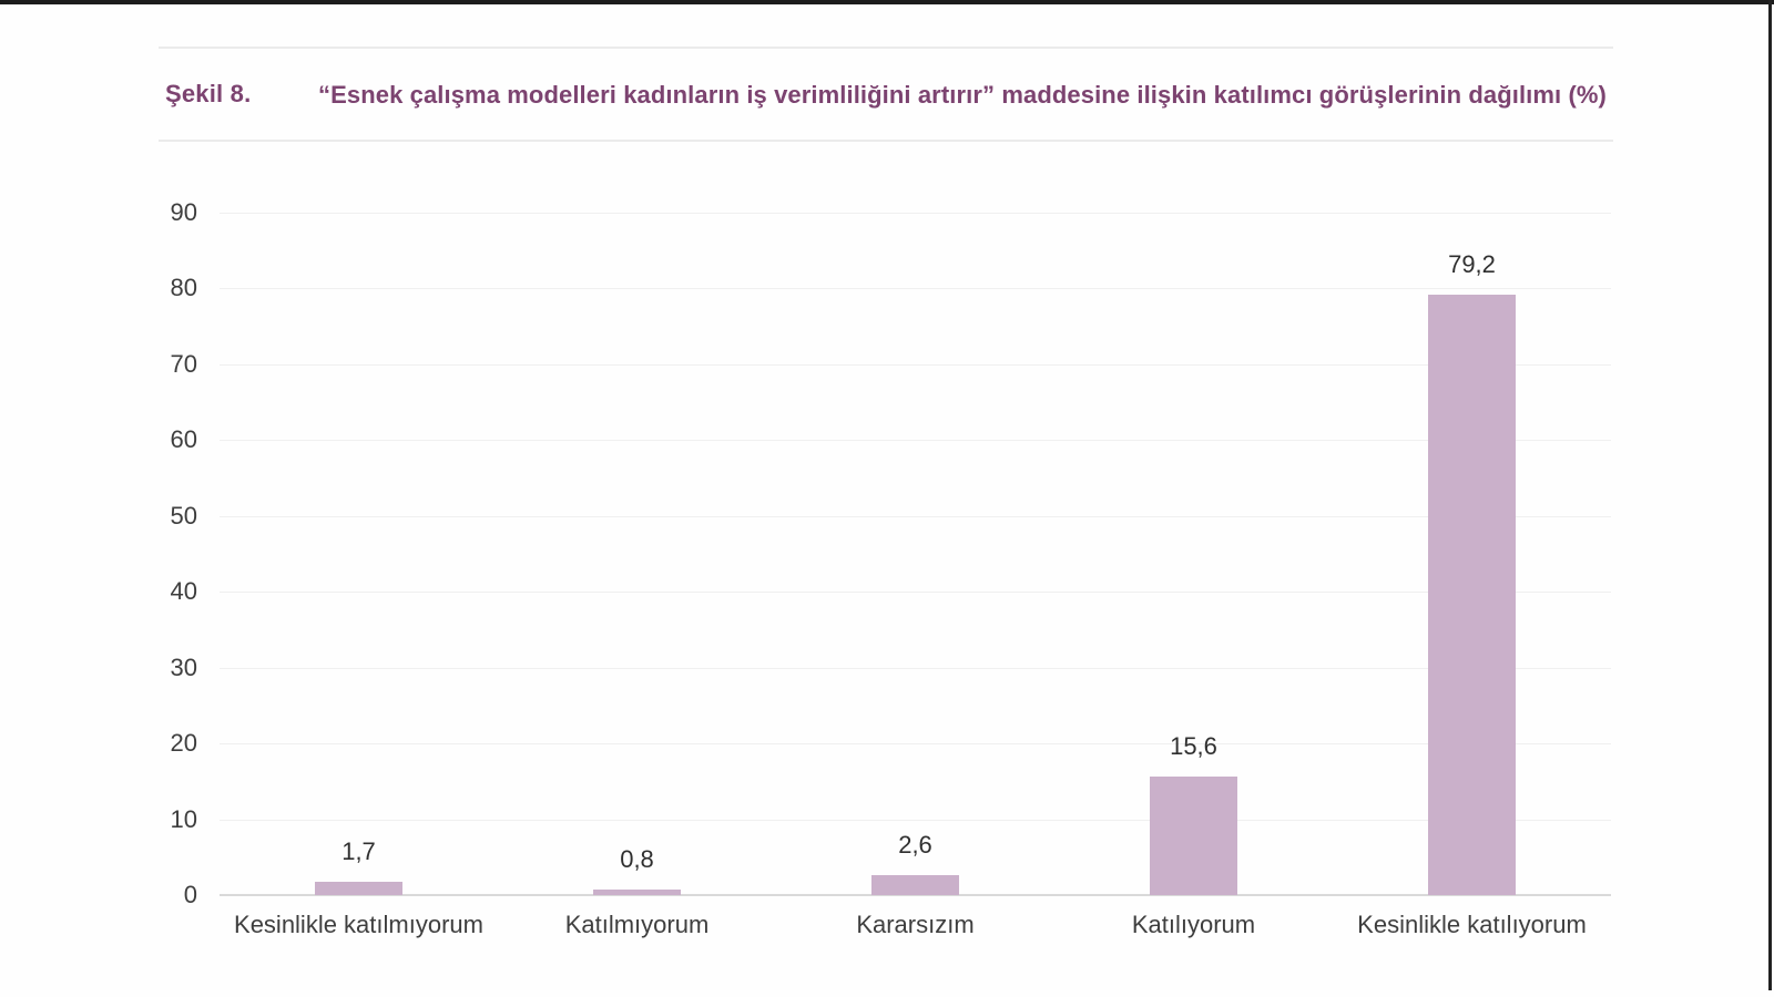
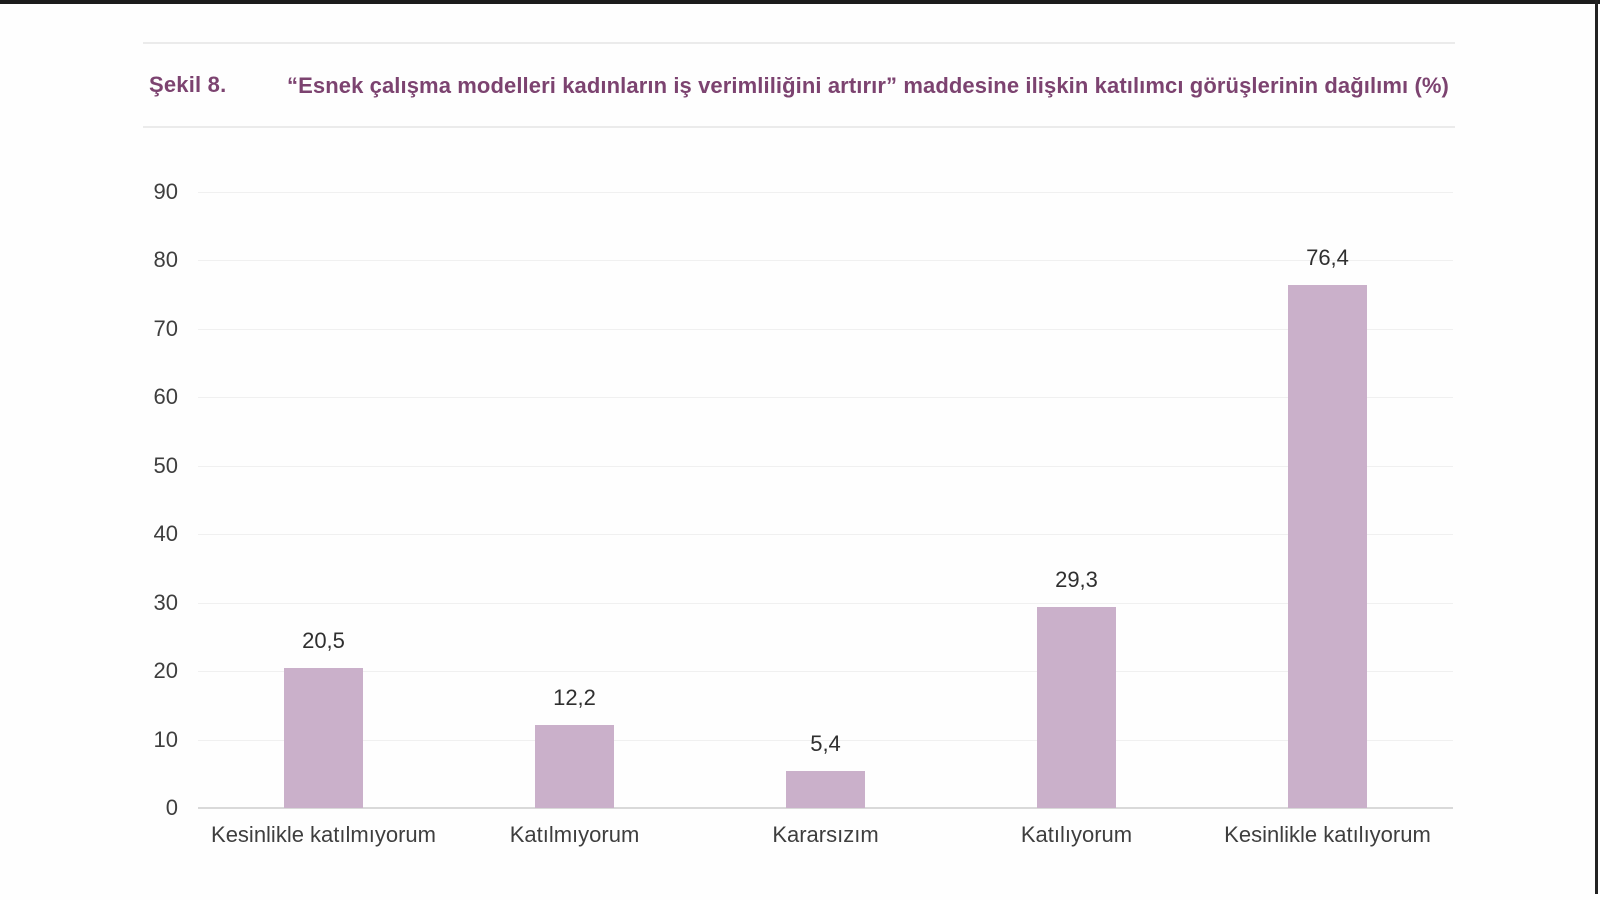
Kesinlikle katılmıyorum: 1,7 -> 20,5
Katılmıyorum: 0,8 -> 12,2
Kararsızım: 2,6 -> 5,4
Katılıyorum: 15,6 -> 29,3
Kesinlikle katılıyorum: 79,2 -> 76,4
